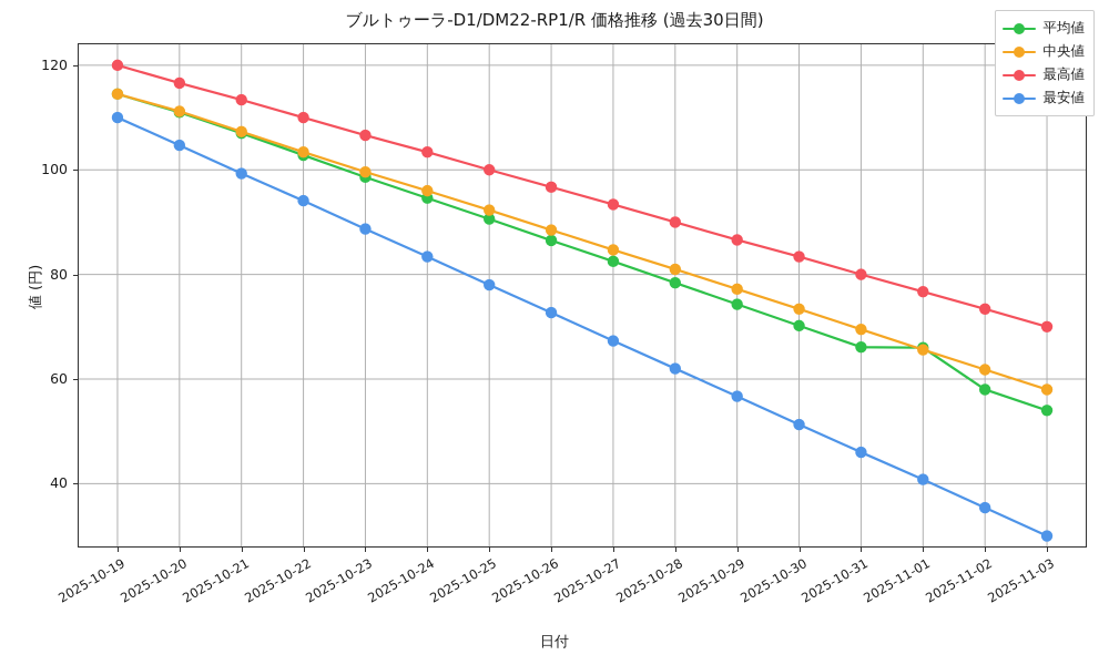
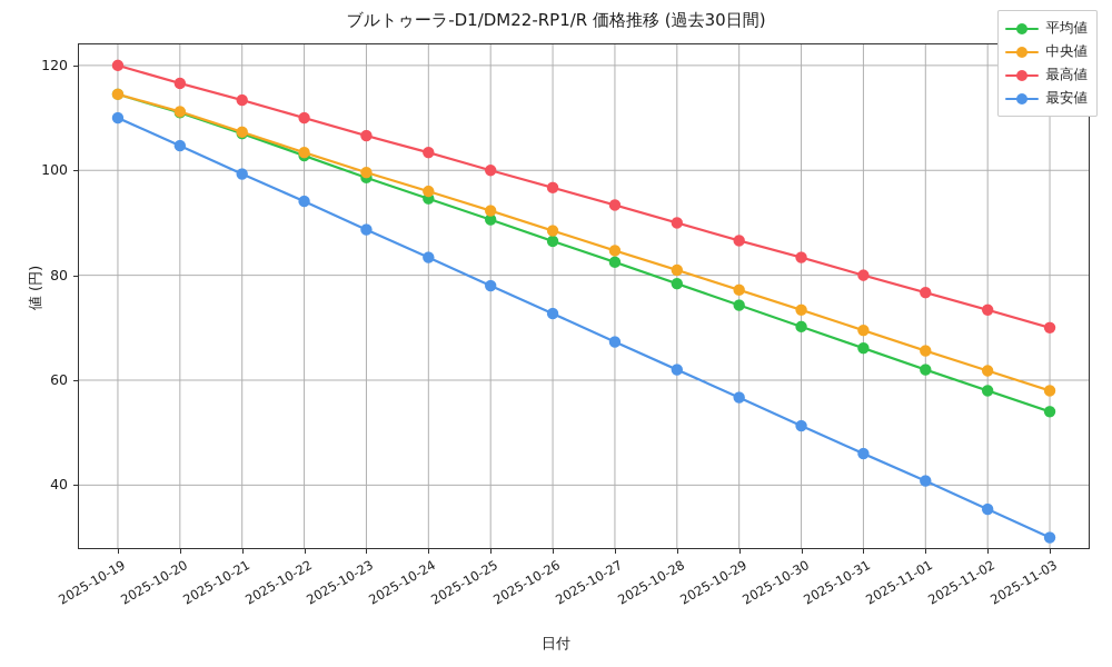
平均値/2025-11-01: 66 -> 62
